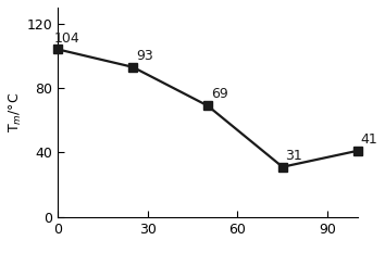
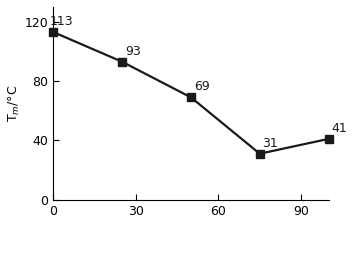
0: 104 -> 113
